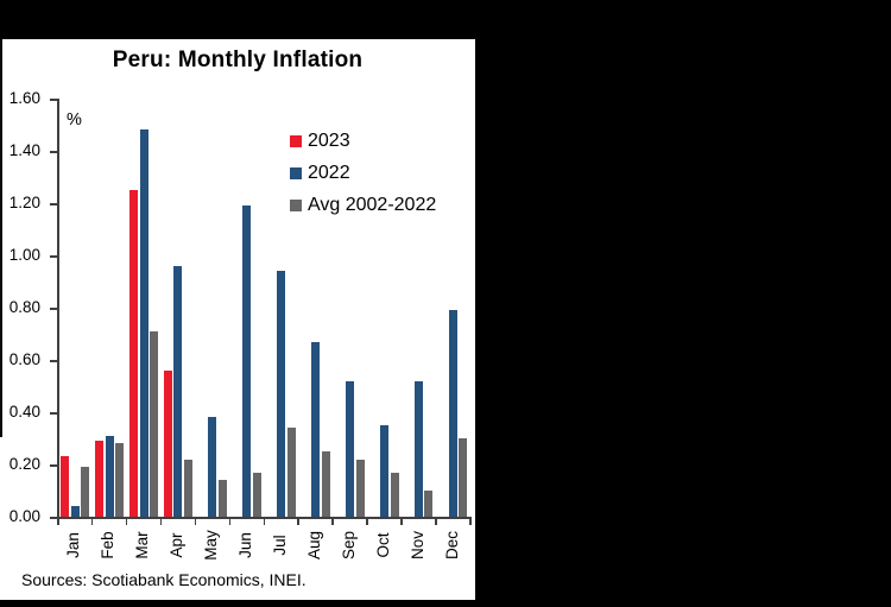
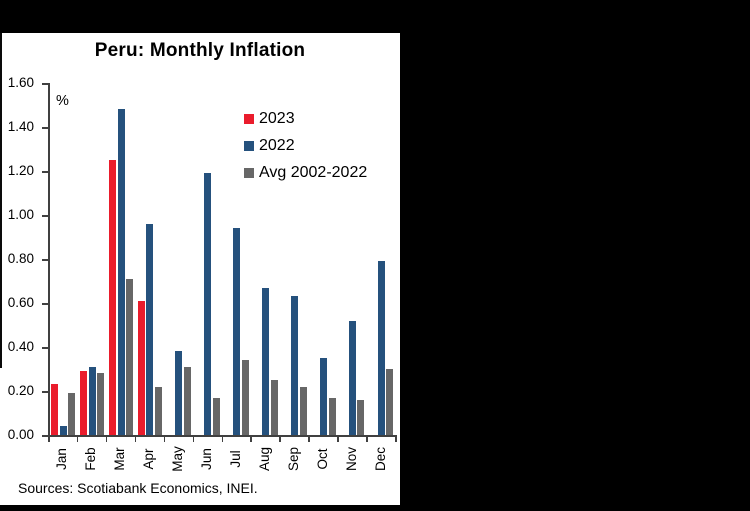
2023/Apr: 0.56 -> 0.61
Avg 2002-2022/May: 0.14 -> 0.31
2022/Sep: 0.52 -> 0.63
Avg 2002-2022/Nov: 0.10 -> 0.16
